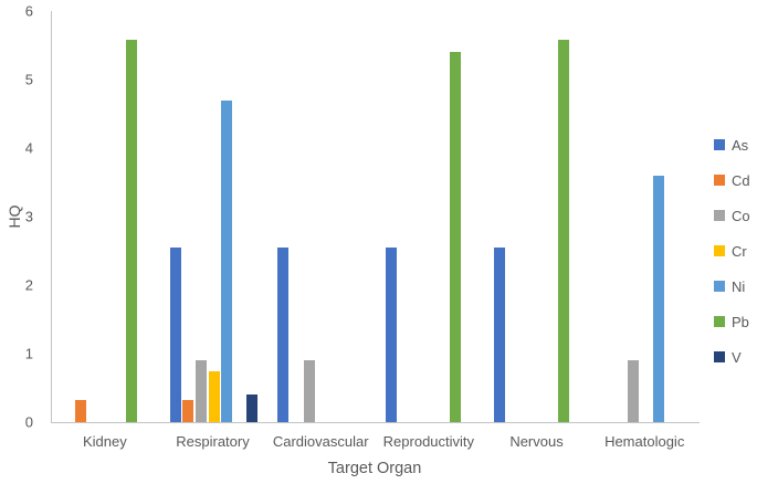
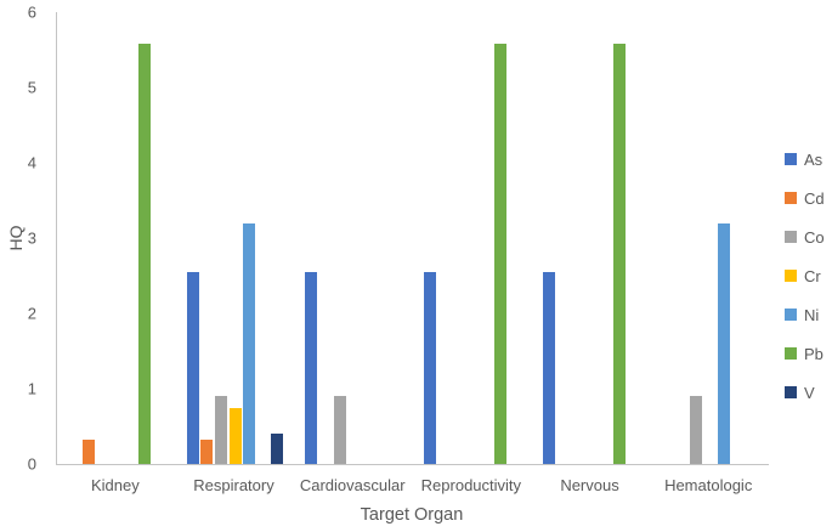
Ni/Respiratory: 4.7 -> 3.2
Pb/Reproductivity: 5.4 -> 5.6
Ni/Hematologic: 3.6 -> 3.2
